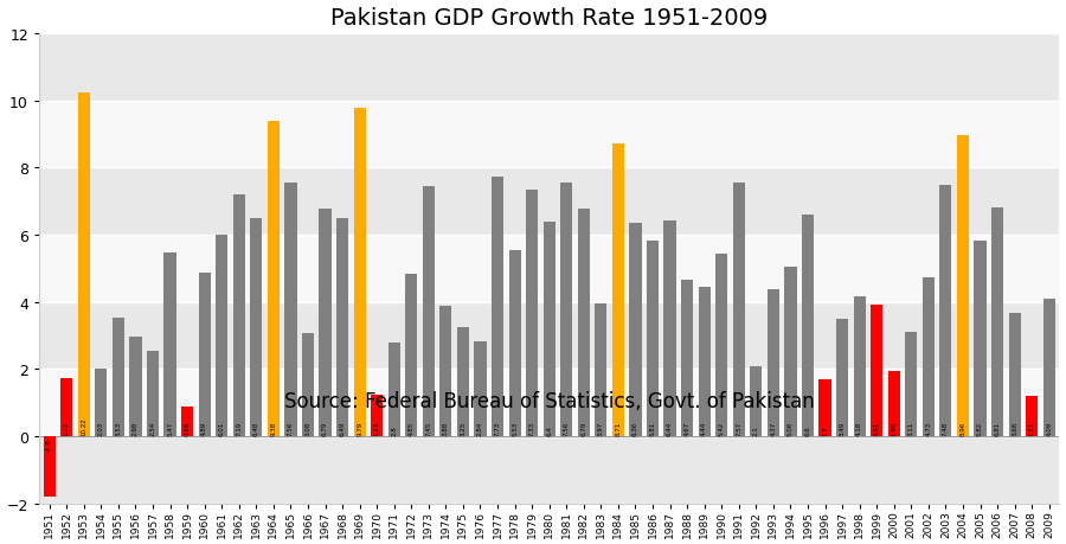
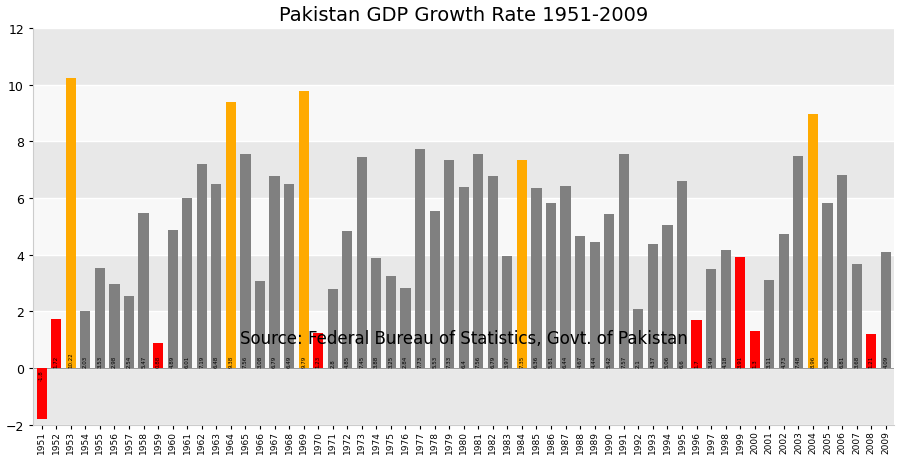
1984: 8.71 -> 7.35
2000: 1.96 -> 1.30
